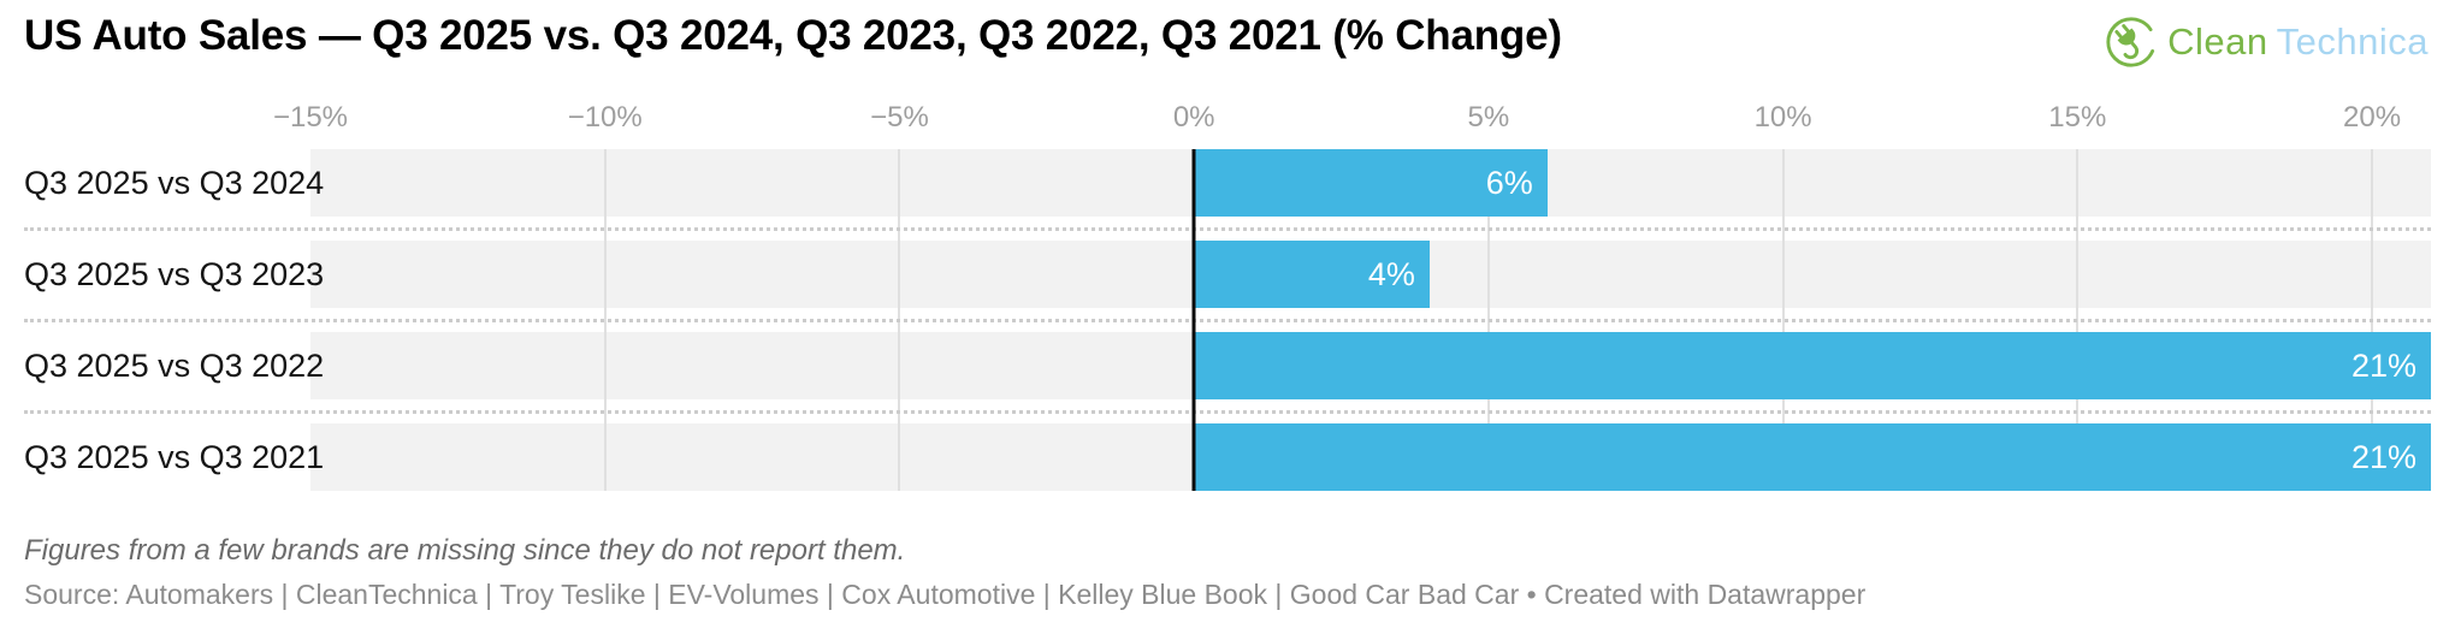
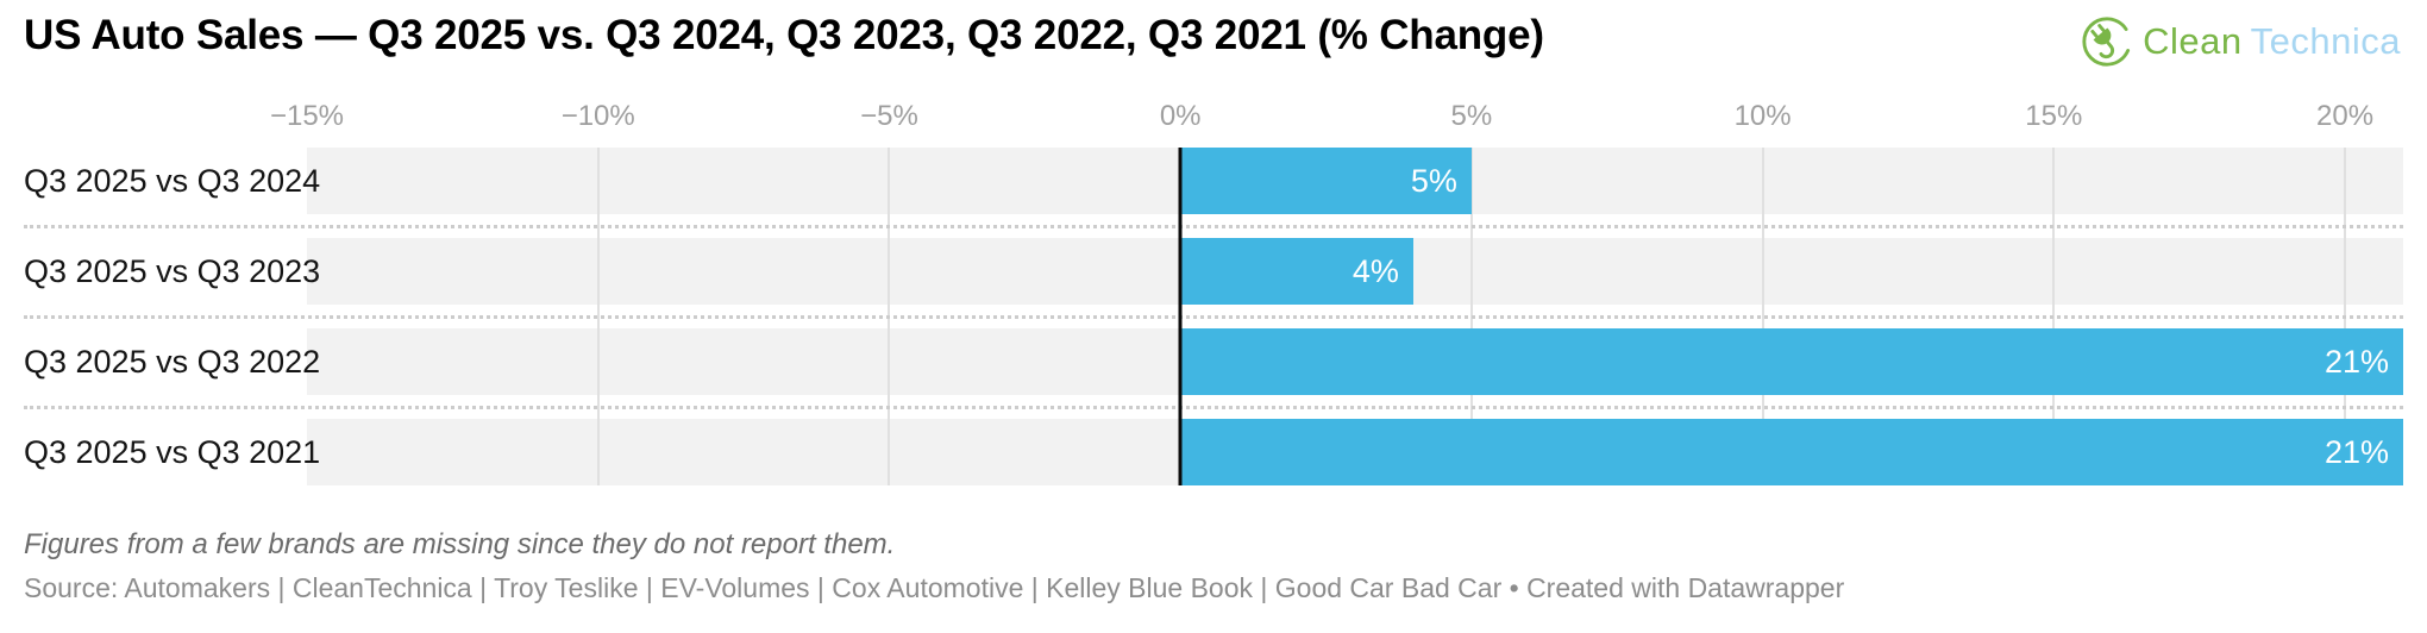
Q3 2025 vs Q3 2024: 6% -> 5%
